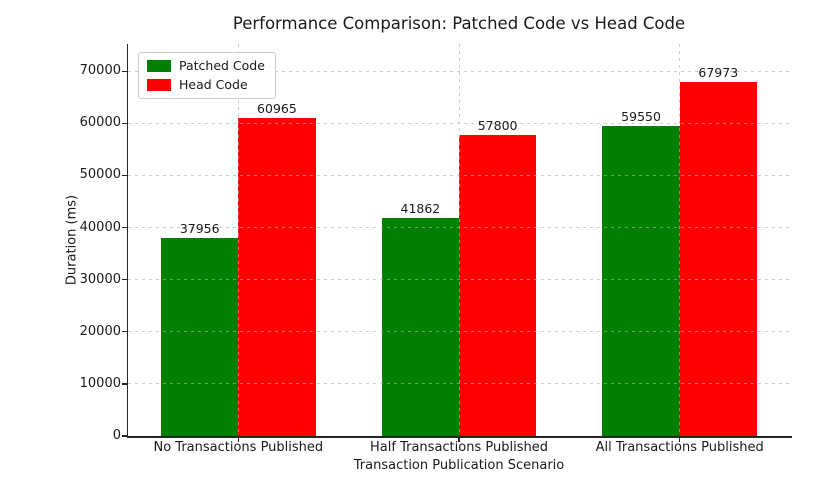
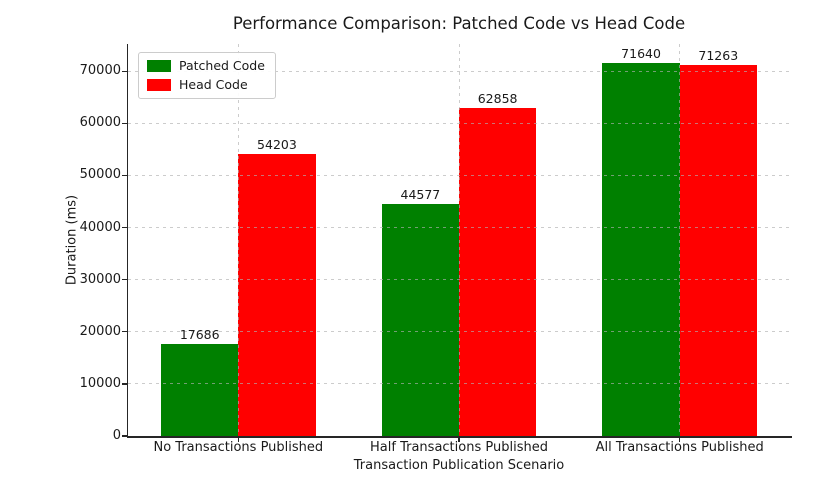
Patched Code/No Transactions Published: 37956 -> 17686
Head Code/No Transactions Published: 60965 -> 54203
Patched Code/Half Transactions Published: 41862 -> 44577
Head Code/Half Transactions Published: 57800 -> 62858
Patched Code/All Transactions Published: 59550 -> 71640
Head Code/All Transactions Published: 67973 -> 71263
